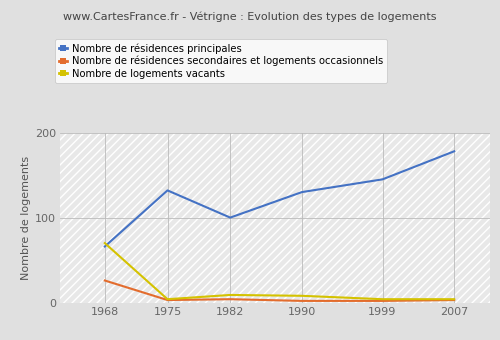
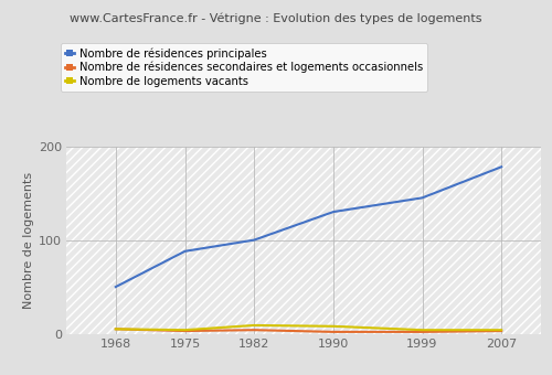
Nombre de résidences principales/1968: 66 -> 50
Nombre de résidences secondaires et logements occasionnels/1968: 26 -> 5
Nombre de logements vacants/1968: 70 -> 5
Nombre de résidences principales/1975: 132 -> 88
